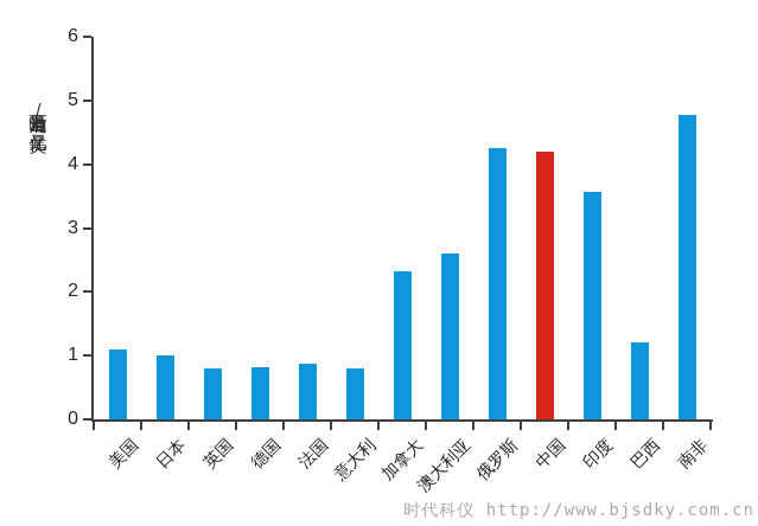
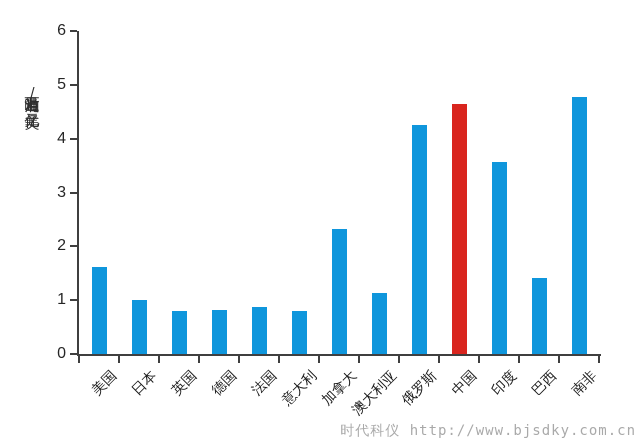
美国: 1.1 -> 1.6
澳大利亚: 2.6 -> 1.1
中国: 4.2 -> 4.6
巴西: 1.2 -> 1.4
